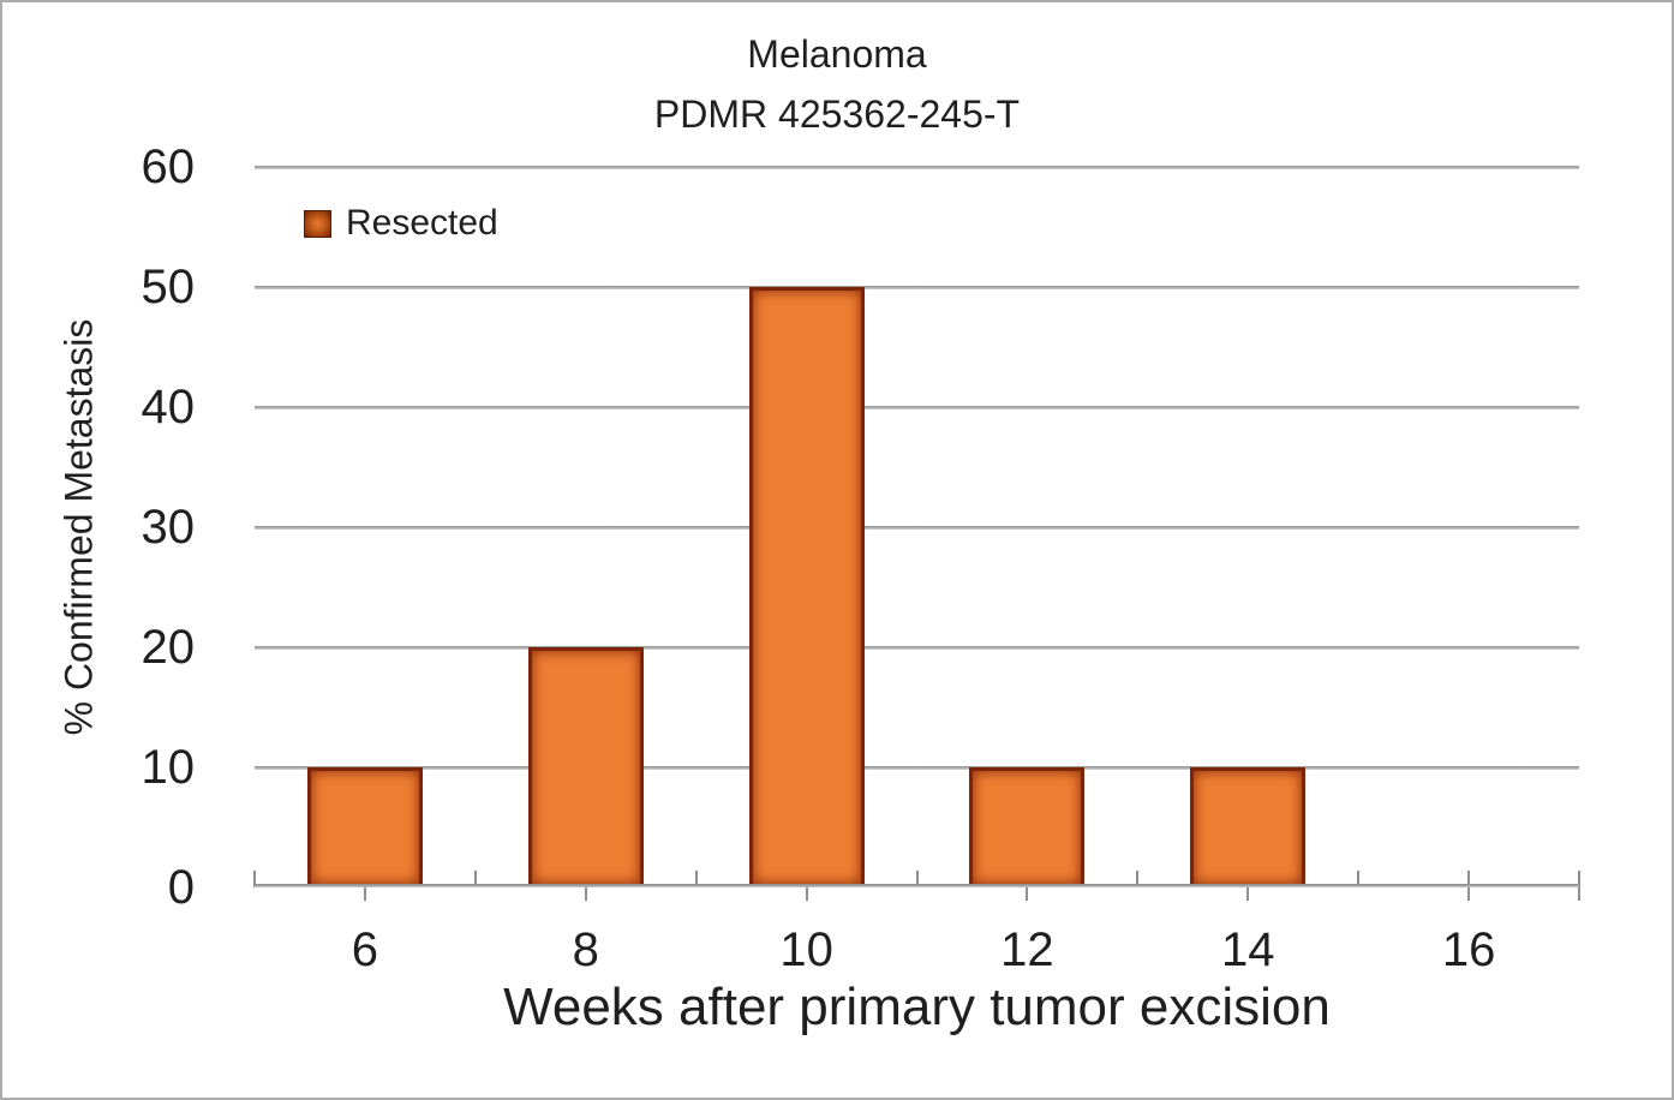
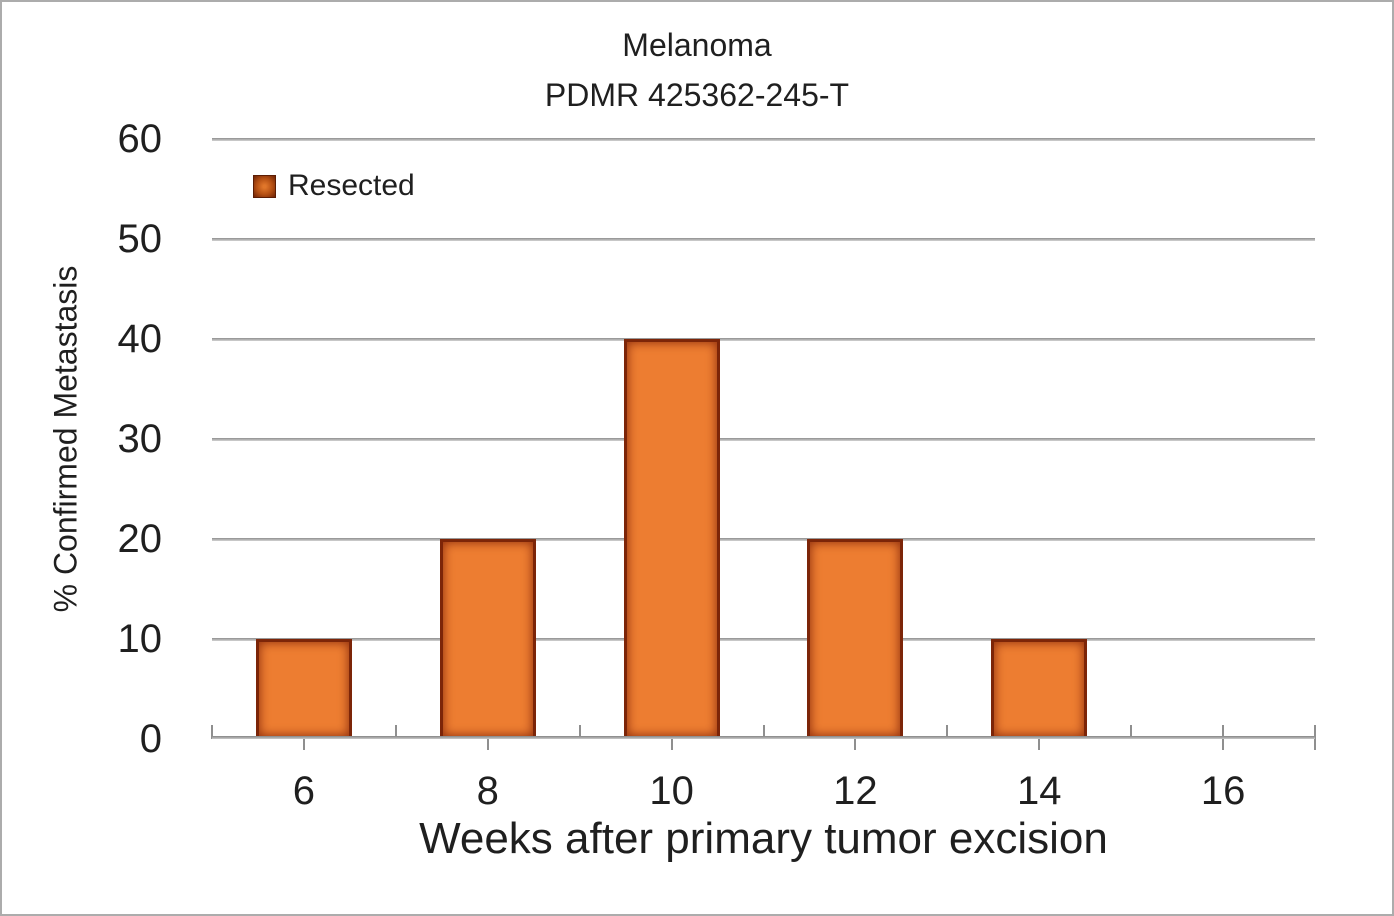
10: 50 -> 40
12: 10 -> 20
